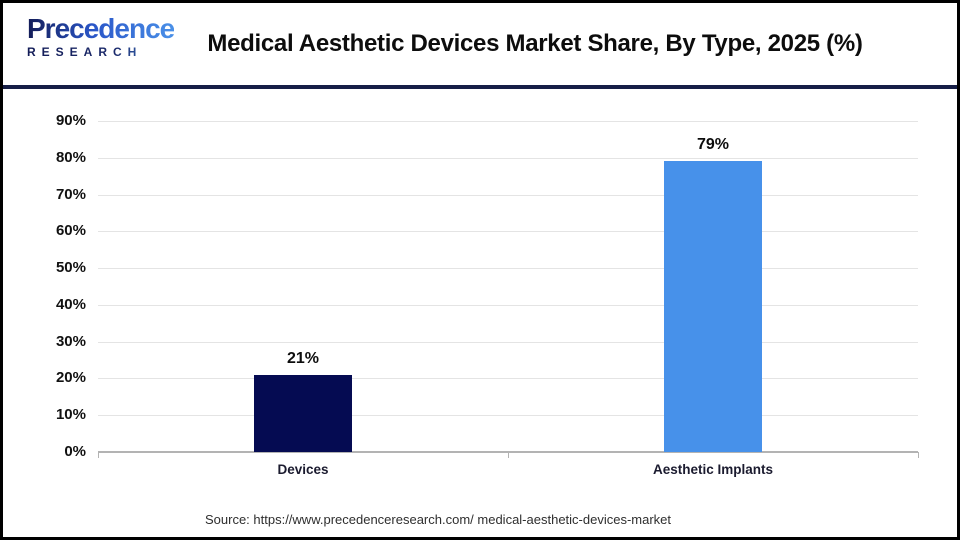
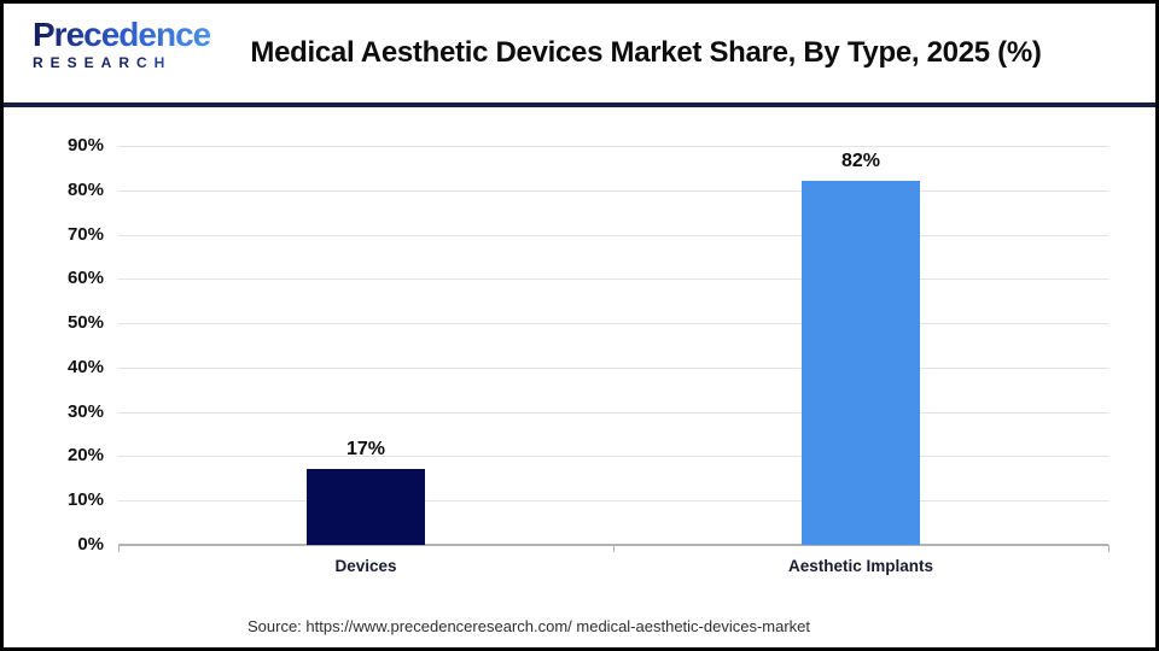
Devices: 21% -> 17%
Aesthetic Implants: 79% -> 82%
